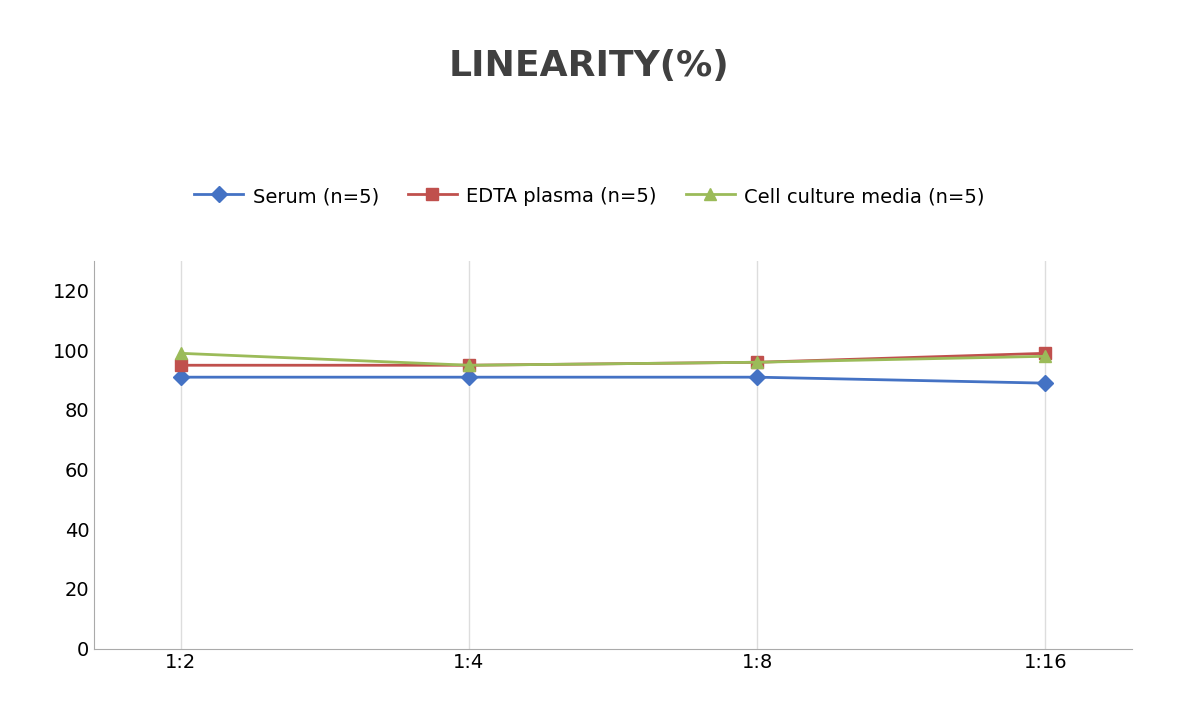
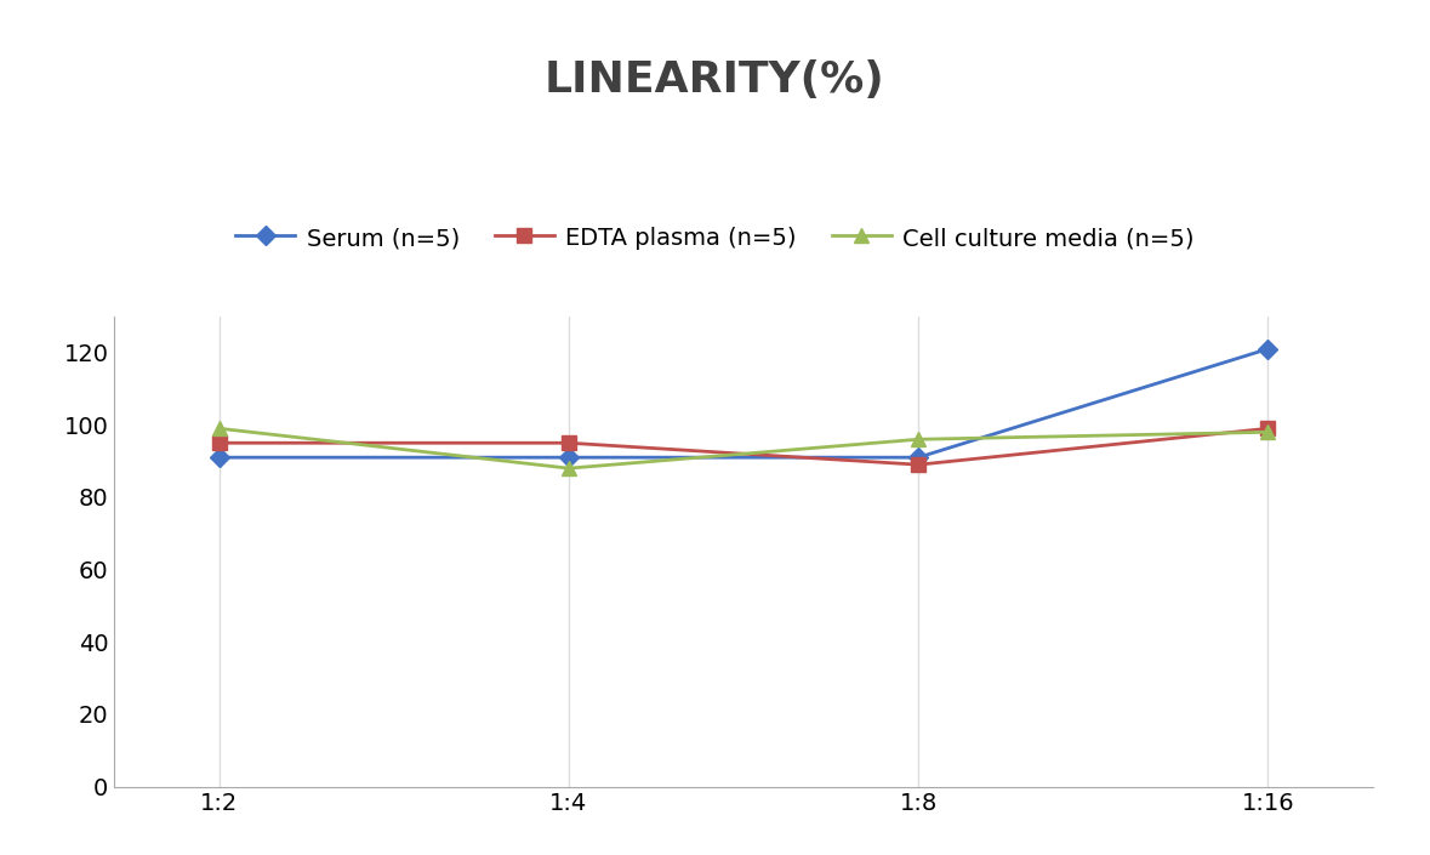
Cell culture media (n=5)/1:4: 95 -> 88
EDTA plasma (n=5)/1:8: 96 -> 89
Serum (n=5)/1:16: 89 -> 121
